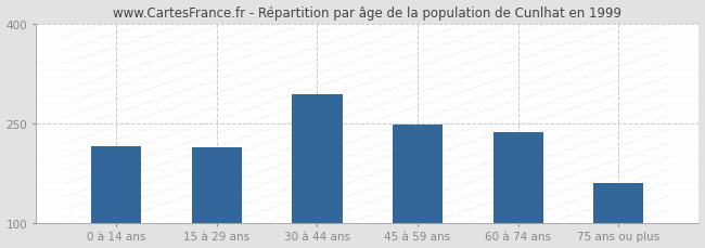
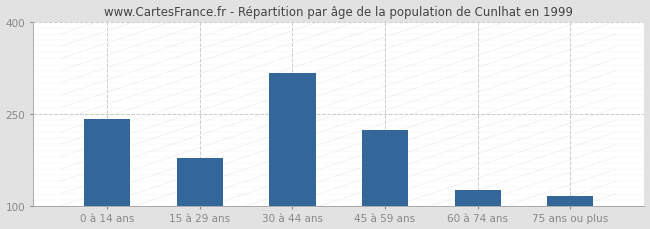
0 à 14 ans: 215 -> 242
15 à 29 ans: 213 -> 178
30 à 44 ans: 293 -> 316
45 à 59 ans: 247 -> 224
60 à 74 ans: 237 -> 126
75 ans ou plus: 160 -> 116
